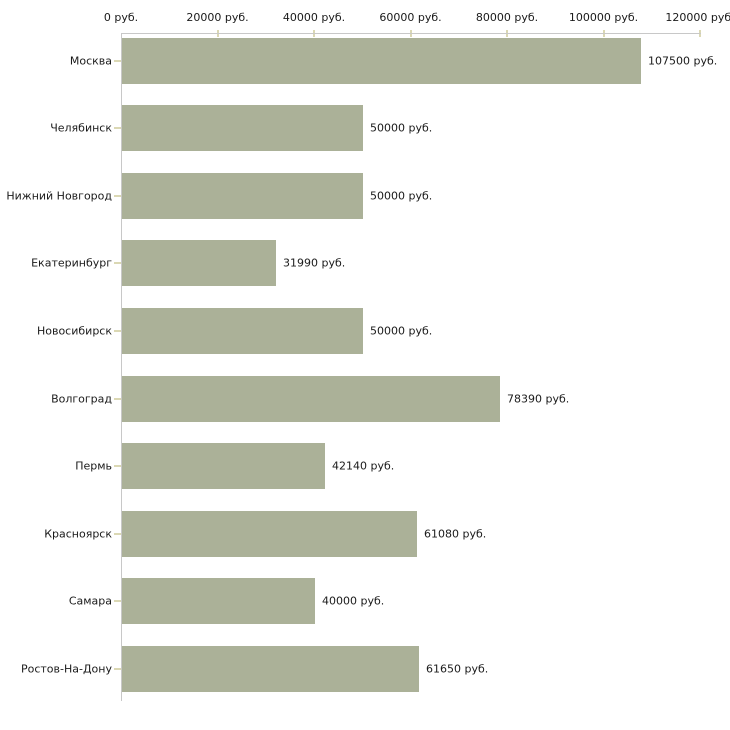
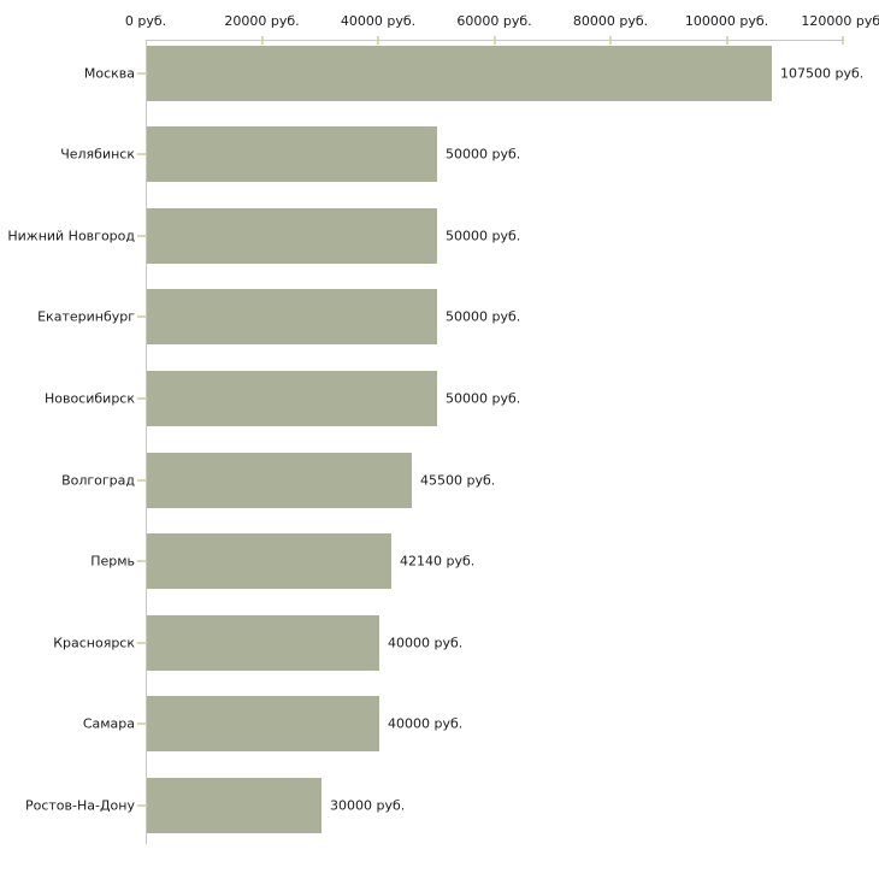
Екатеринбург: 31990 -> 50000
Волгоград: 78390 -> 45500
Красноярск: 61080 -> 40000
Ростов-На-Дону: 61650 -> 30000
